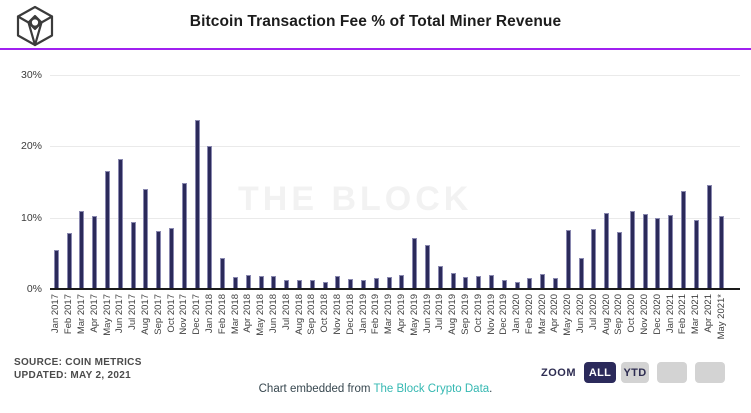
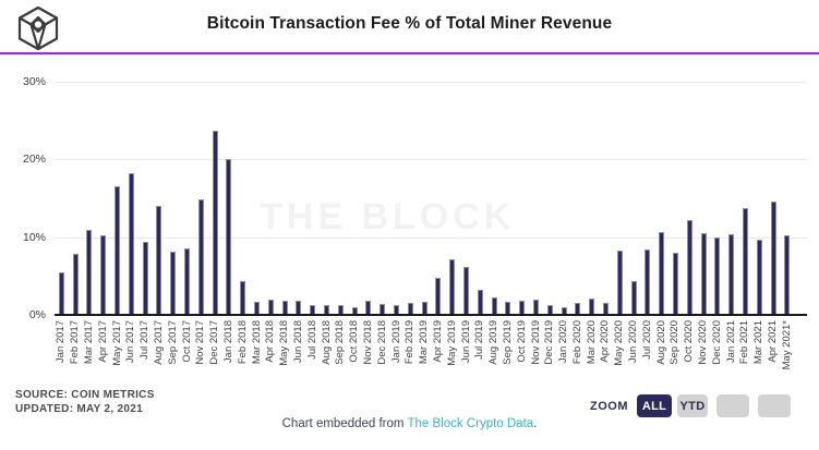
Apr 2019: 2% -> 5%
Oct 2020: 11% -> 12%
